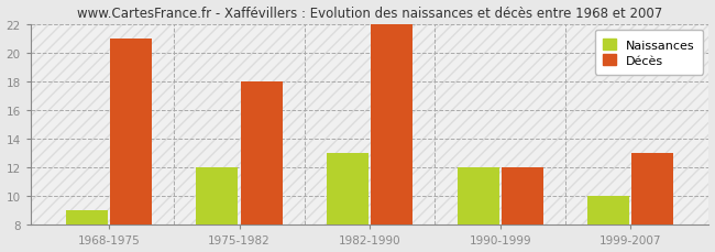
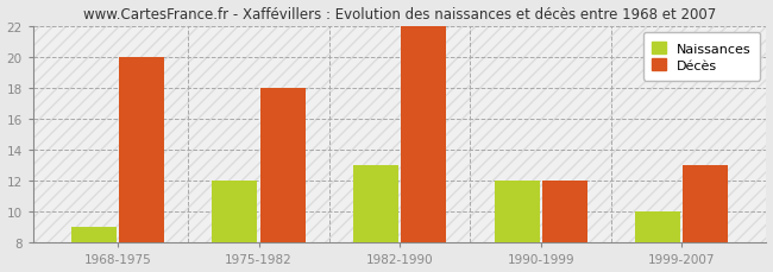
Décès/1968-1975: 21 -> 20
